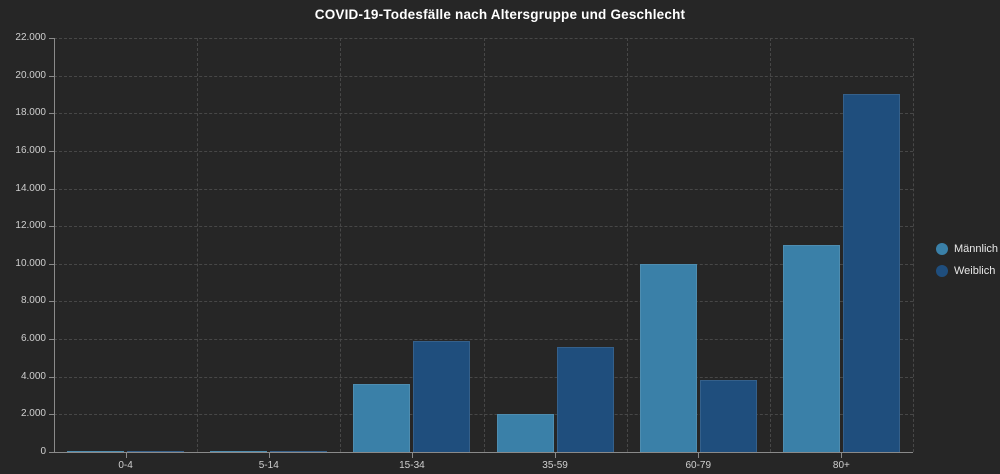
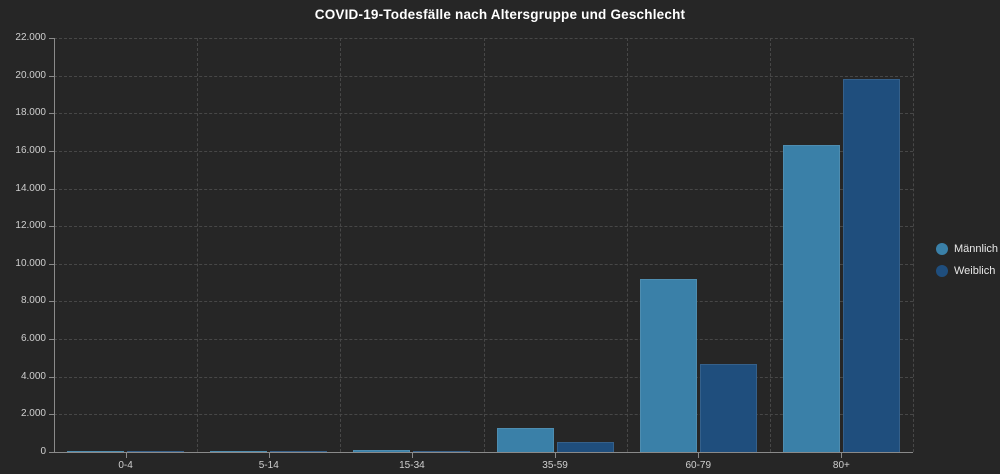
Männlich/15-34: 3600 -> 100
Weiblich/15-34: 5900 -> 100
Männlich/35-59: 2000 -> 1200
Weiblich/35-59: 5600 -> 600
Männlich/60-79: 10000 -> 9200
Weiblich/60-79: 3800 -> 4700
Männlich/80+: 11000 -> 16300
Weiblich/80+: 19000 -> 19800
